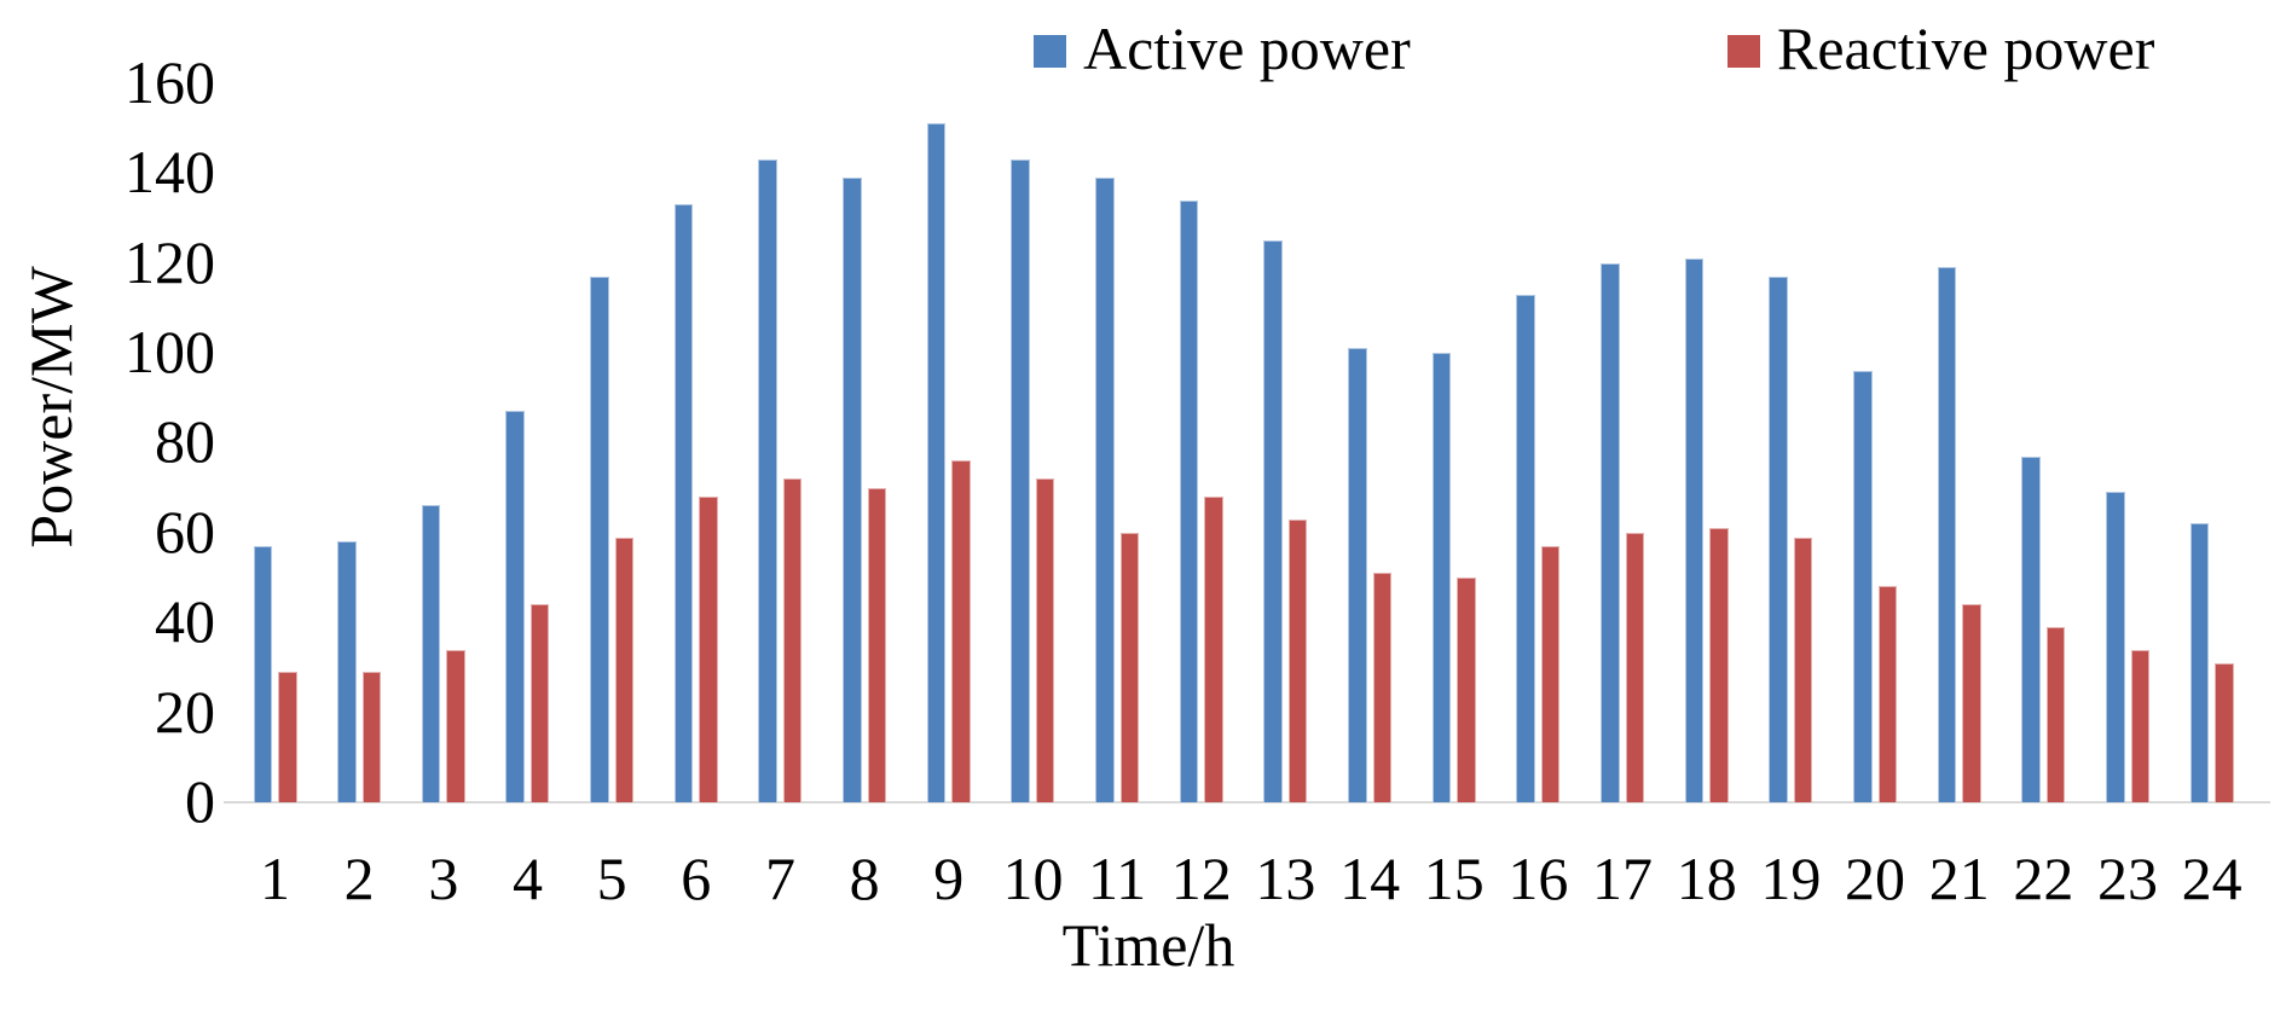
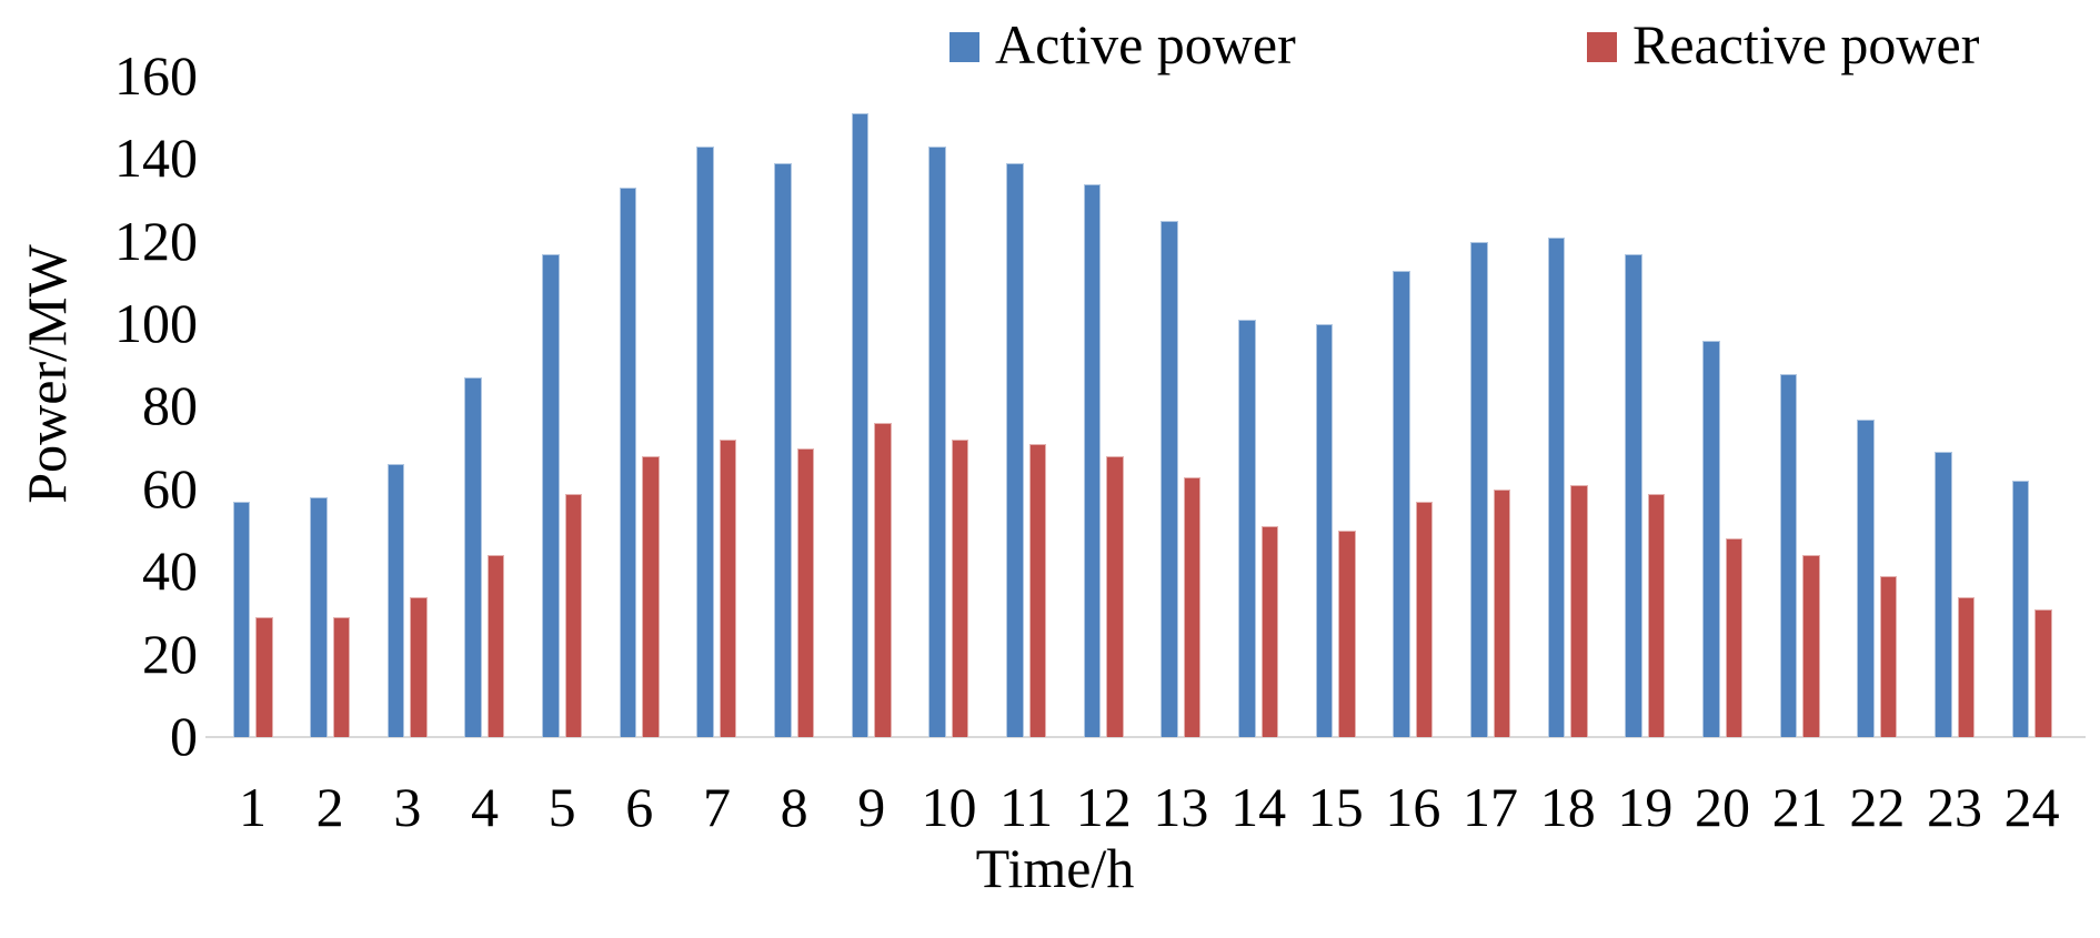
Reactive power/11: 60 -> 71
Active power/21: 119 -> 88
